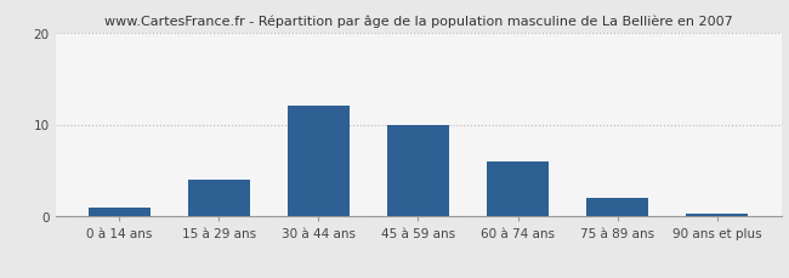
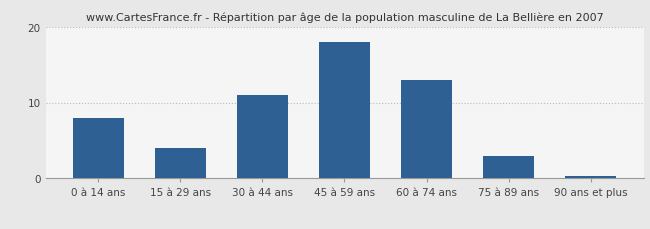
0 à 14 ans: 1.0 -> 8.0
30 à 44 ans: 12.0 -> 11.0
45 à 59 ans: 10.0 -> 18.0
60 à 74 ans: 6.0 -> 13.0
75 à 89 ans: 2.0 -> 3.0
